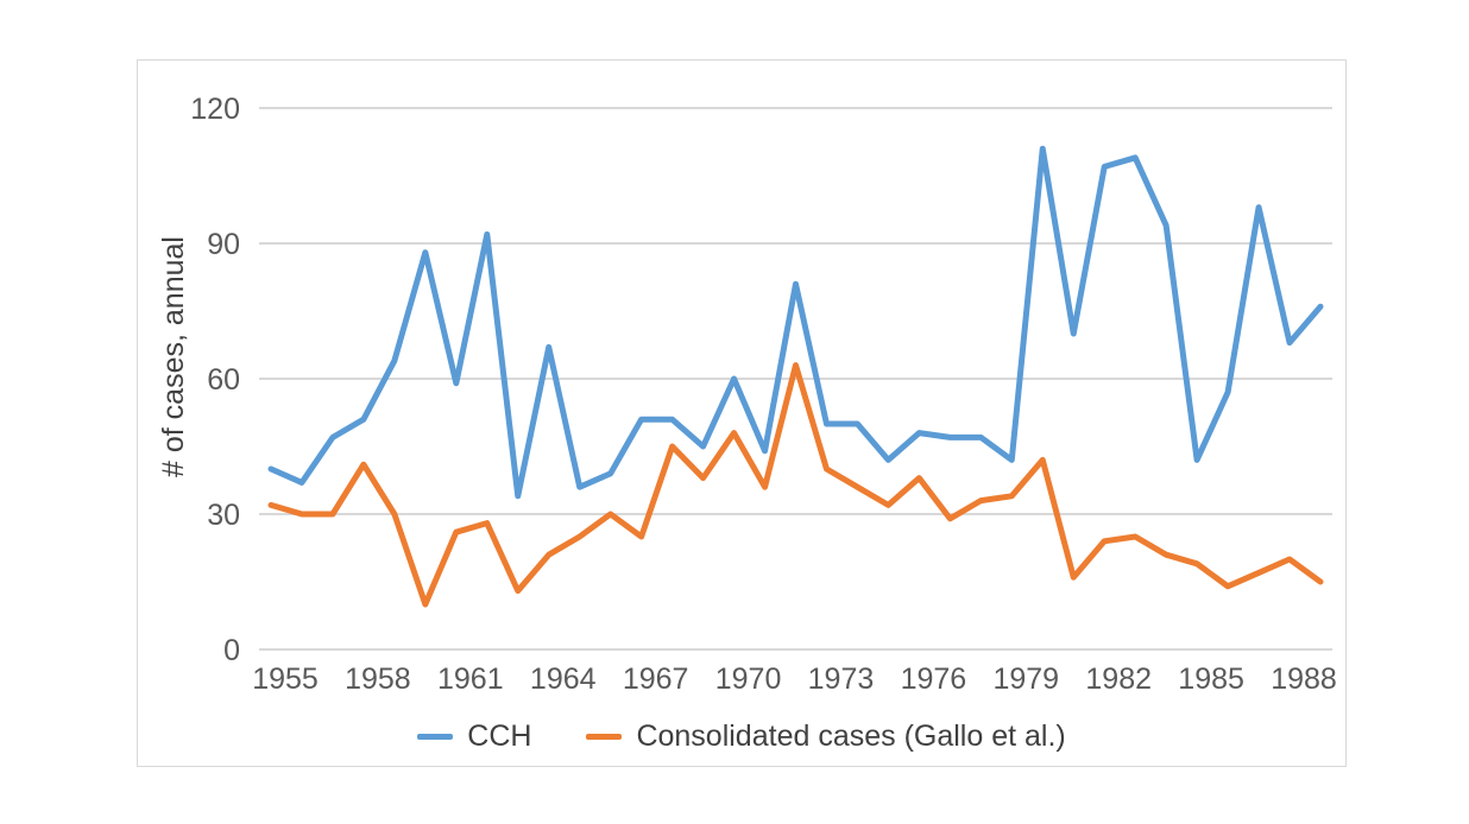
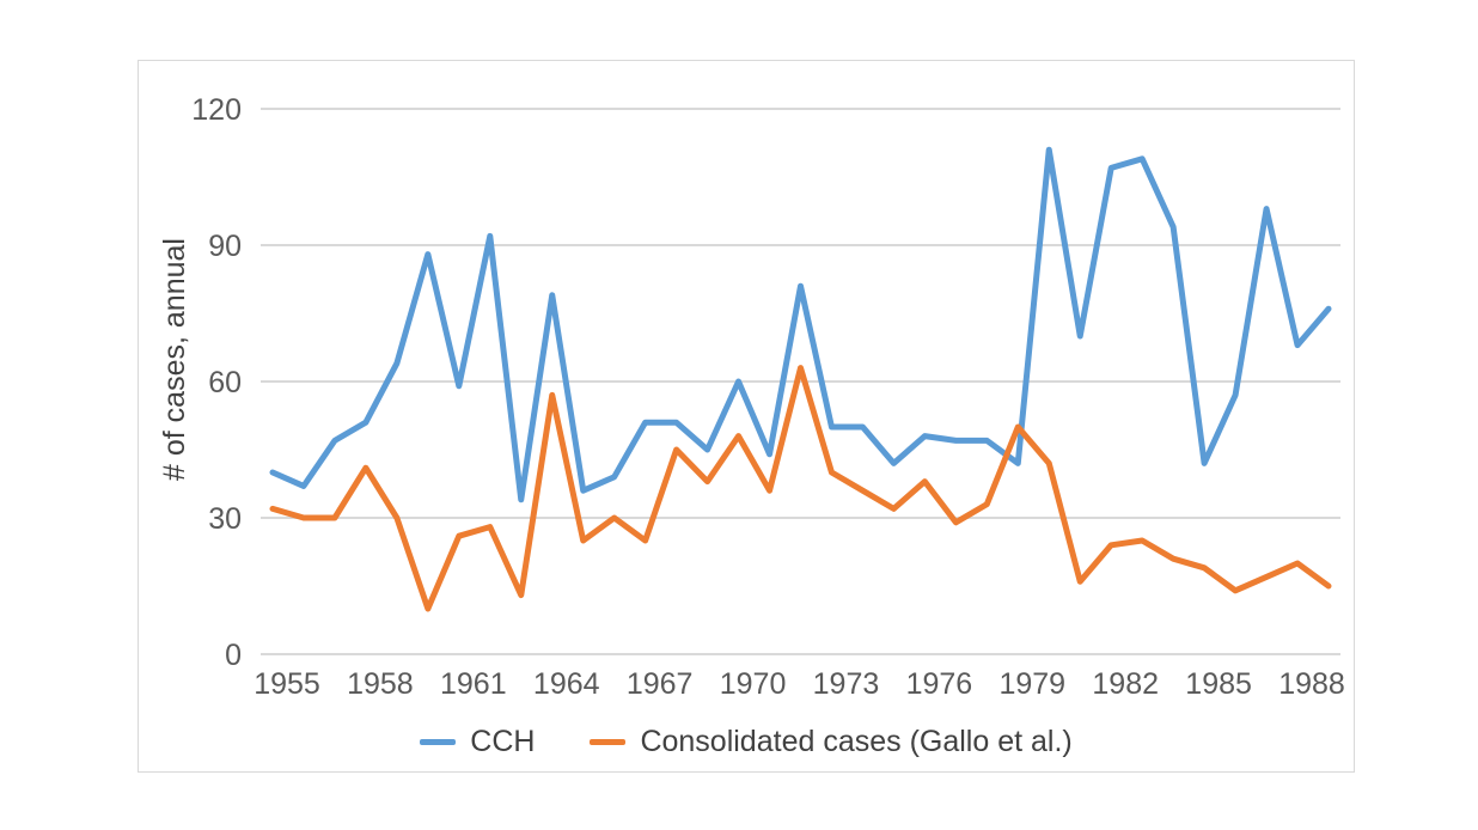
CCH/1964: 67 -> 79
Consolidated cases (Gallo et al.)/1964: 21 -> 57
Consolidated cases (Gallo et al.)/1979: 34 -> 50
